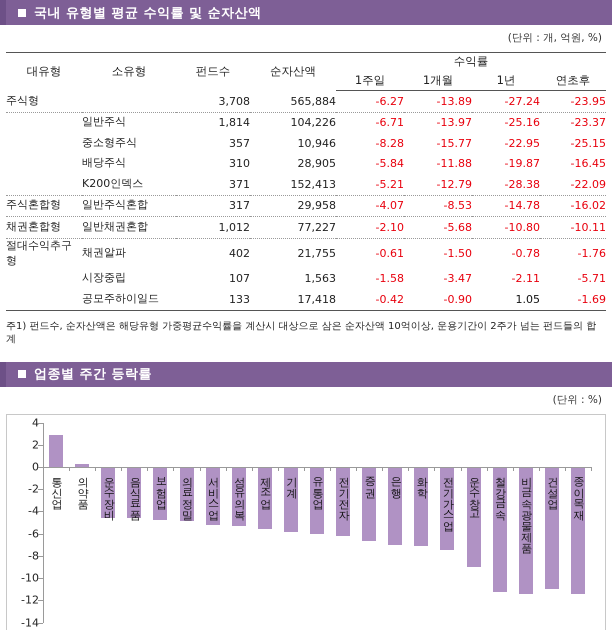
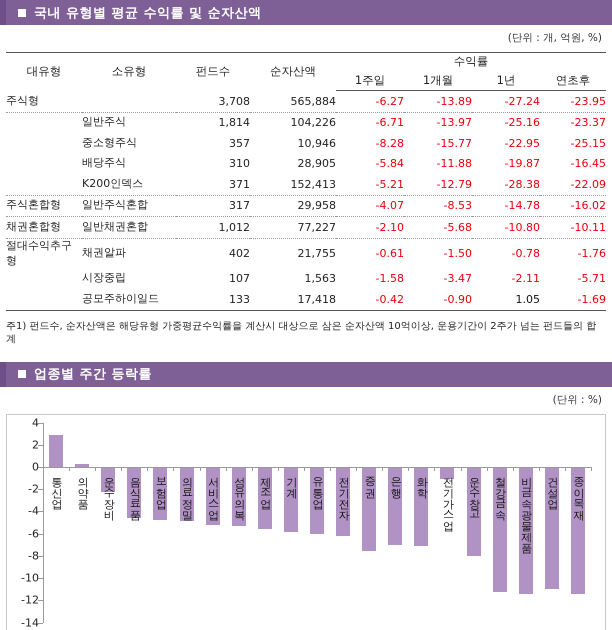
운수장비: -4.6 -> -2.3
증권: -6.7 -> -7.6
전기가스업: -7.5 -> -1.1
운수창고: -9.0 -> -8.0
